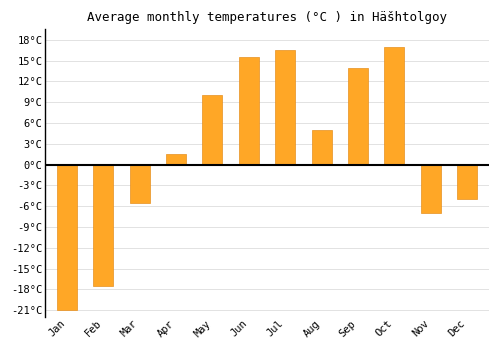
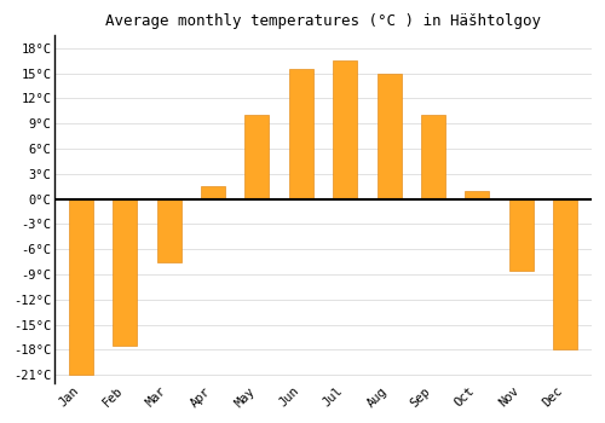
Mar: -5.6°C -> -7.5°C
Aug: 5.0°C -> 15.0°C
Sep: 14.0°C -> 10.0°C
Oct: 17.0°C -> 1.0°C
Nov: -7.0°C -> -8.5°C
Dec: -5.0°C -> -18.0°C
